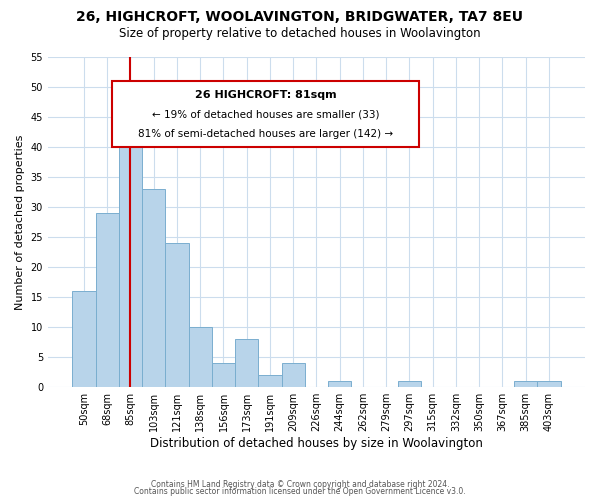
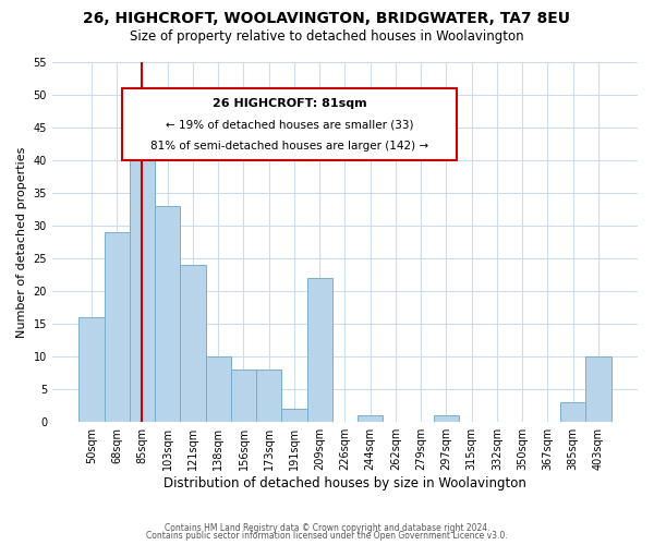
156sqm: 4 -> 8
209sqm: 4 -> 22
385sqm: 1 -> 3
403sqm: 1 -> 10
